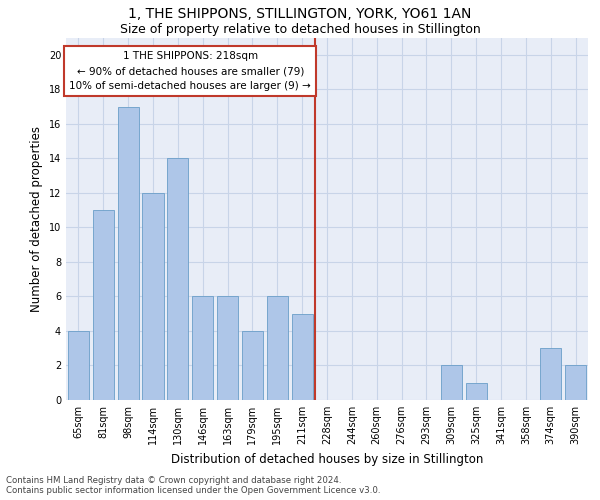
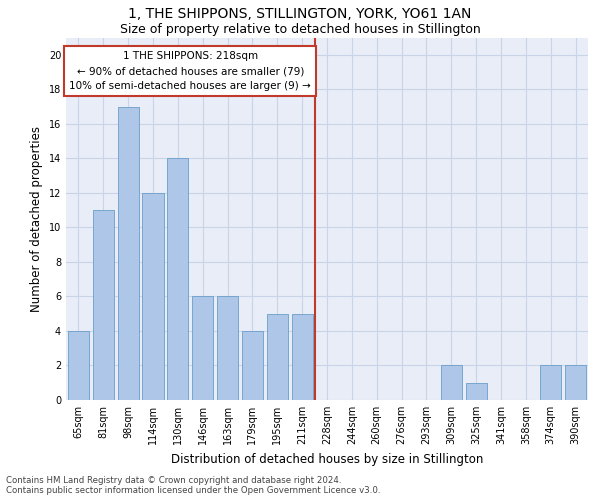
195sqm: 6 -> 5
374sqm: 3 -> 2
